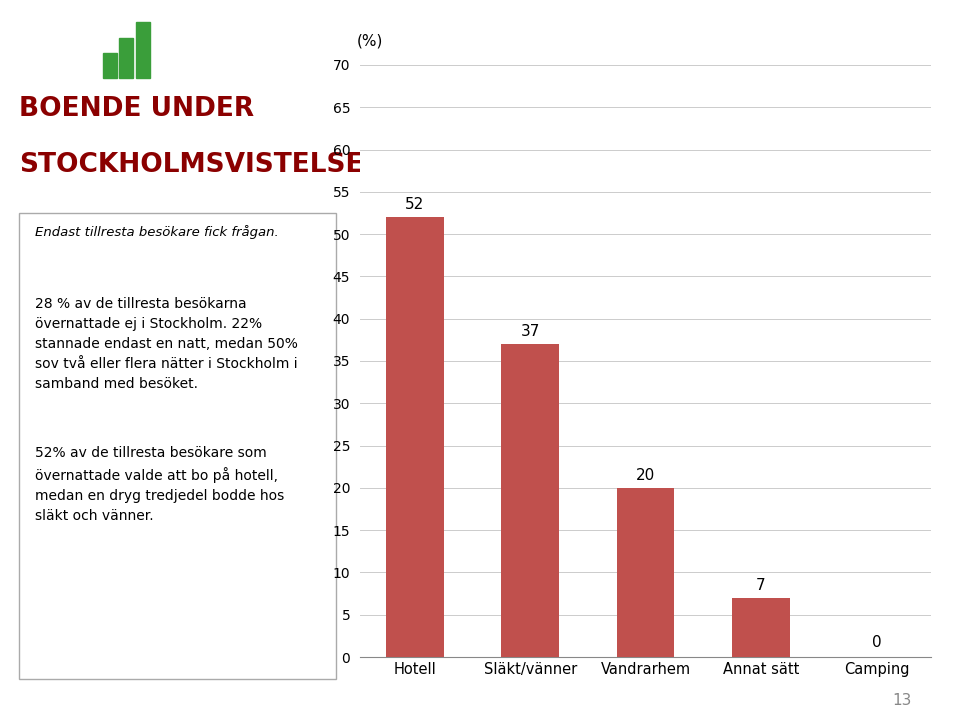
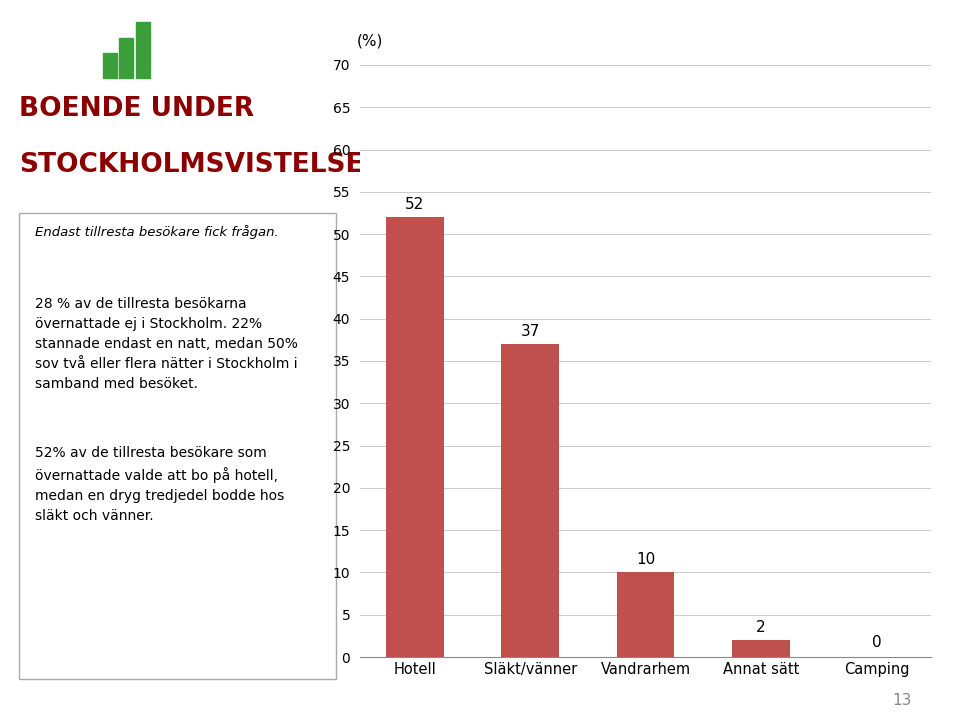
Vandrarhem: 20 -> 10
Annat sätt: 7 -> 2
